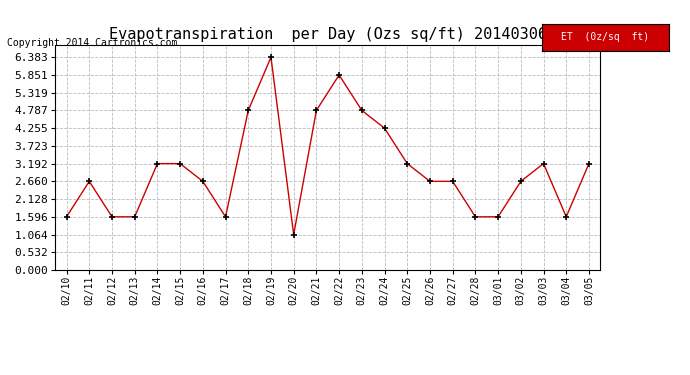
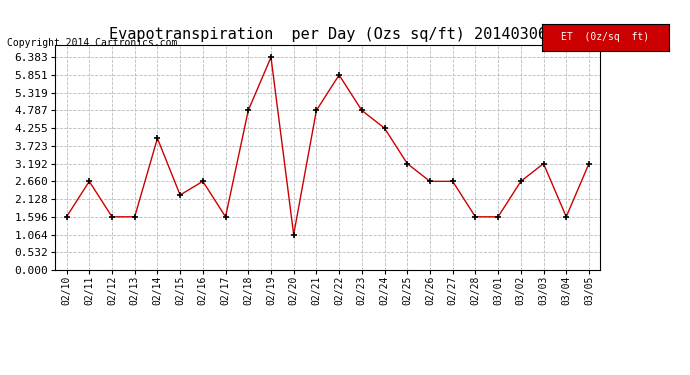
02/14: 3.19 -> 3.95
02/15: 3.19 -> 2.25
